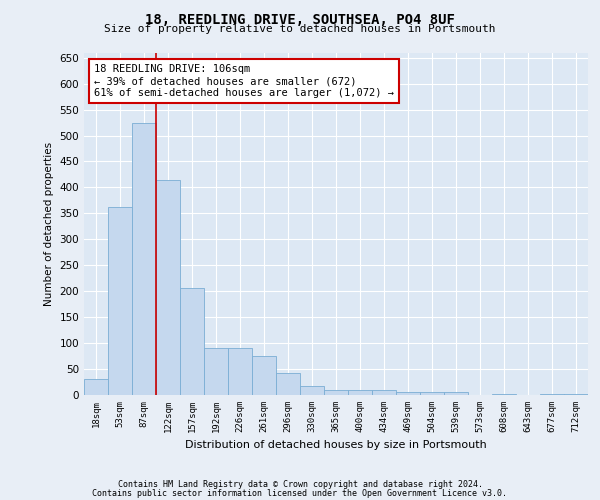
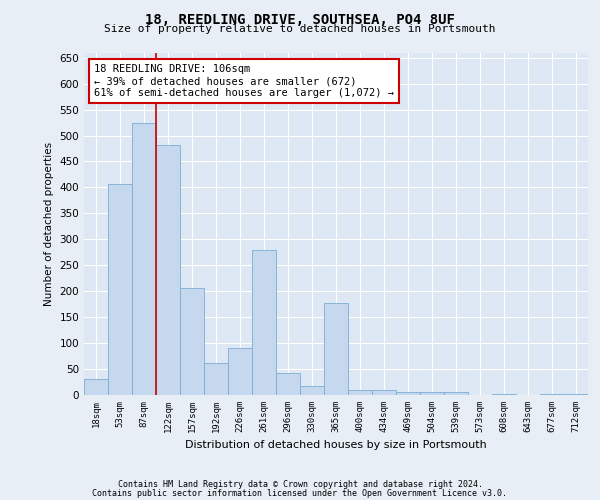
53sqm: 362 -> 406
122sqm: 415 -> 482
192sqm: 90 -> 62
261sqm: 75 -> 280
365sqm: 10 -> 178
